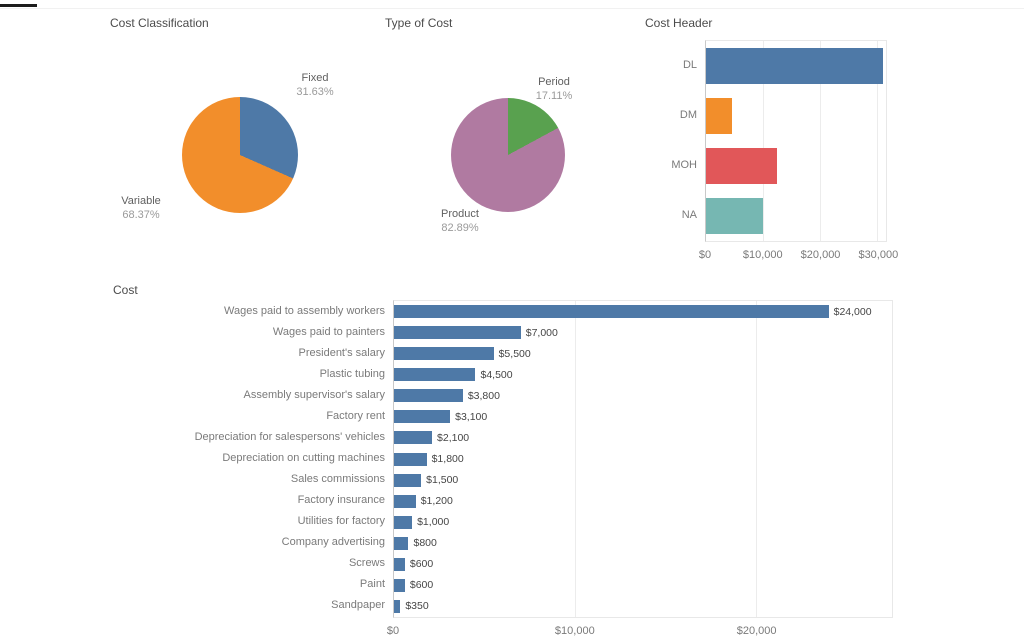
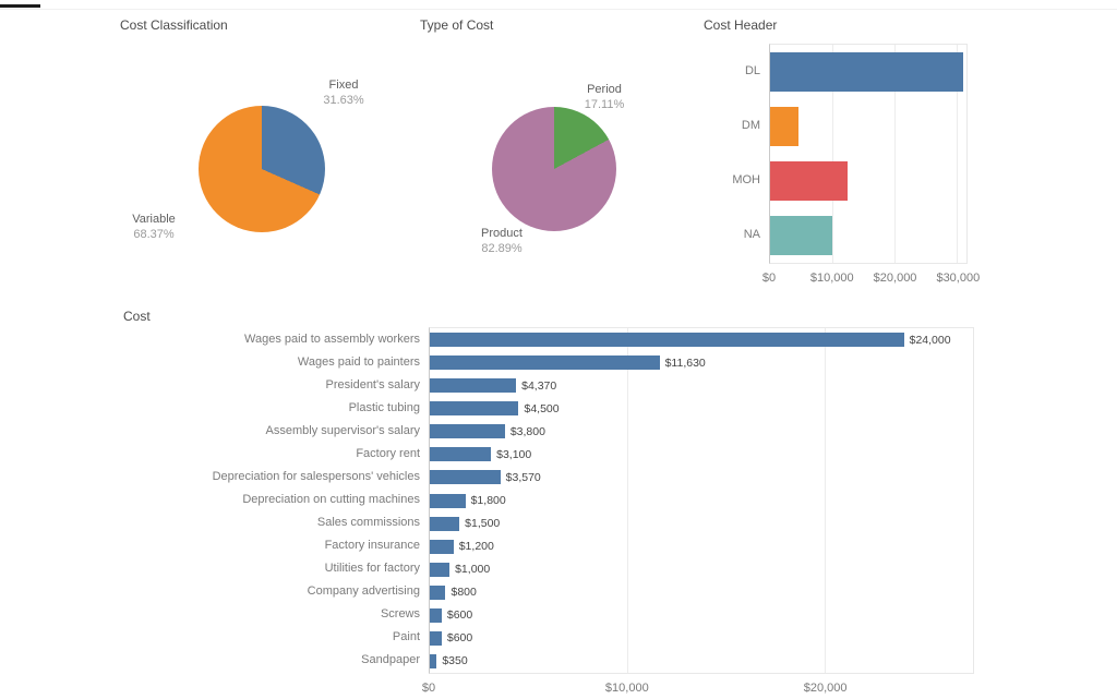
Cost/Wages paid to painters: $7,000 -> $11,630
Cost/President's salary: $5,500 -> $4,370
Cost/Depreciation for salespersons' vehicles: $2,100 -> $3,570
